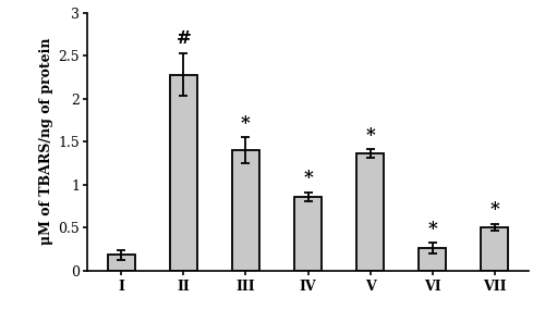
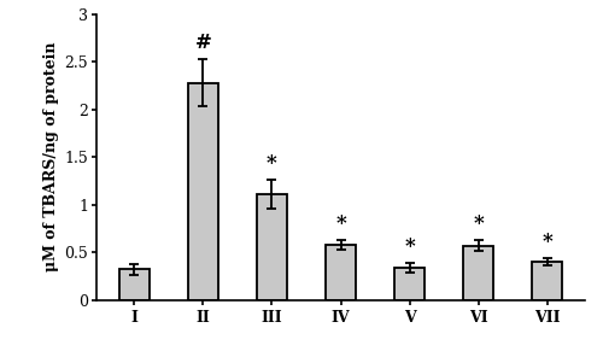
I: 0.18 -> 0.32
III: 1.40 -> 1.11
IV: 0.86 -> 0.58
V: 1.36 -> 0.34
VI: 0.26 -> 0.57
VII: 0.50 -> 0.40
